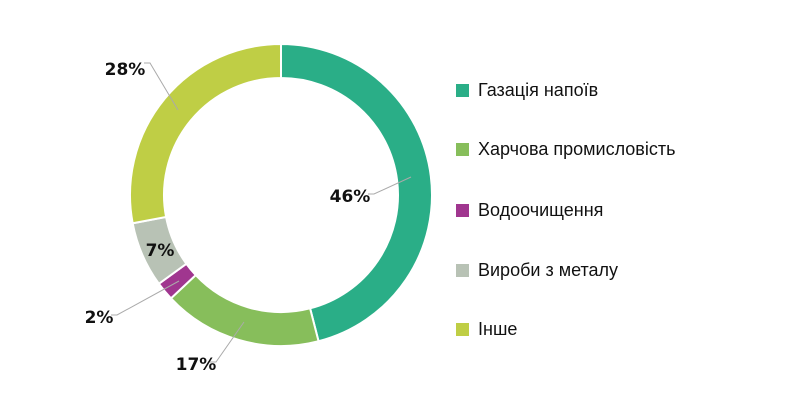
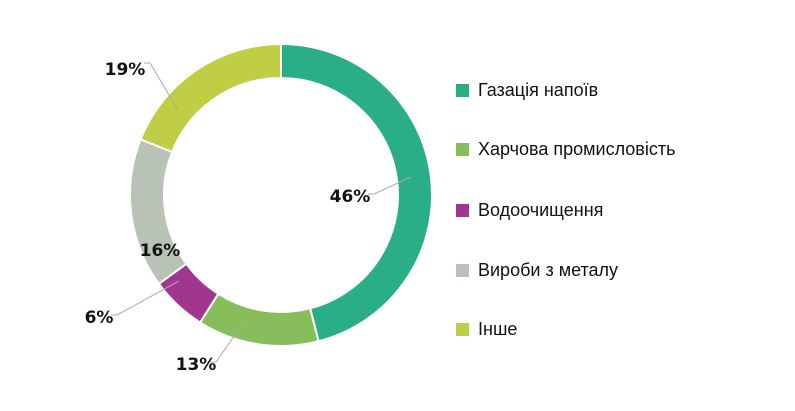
Харчова промисловість: 17% -> 13%
Водоочищення: 2% -> 6%
Вироби з металу: 7% -> 16%
Інше: 28% -> 19%
